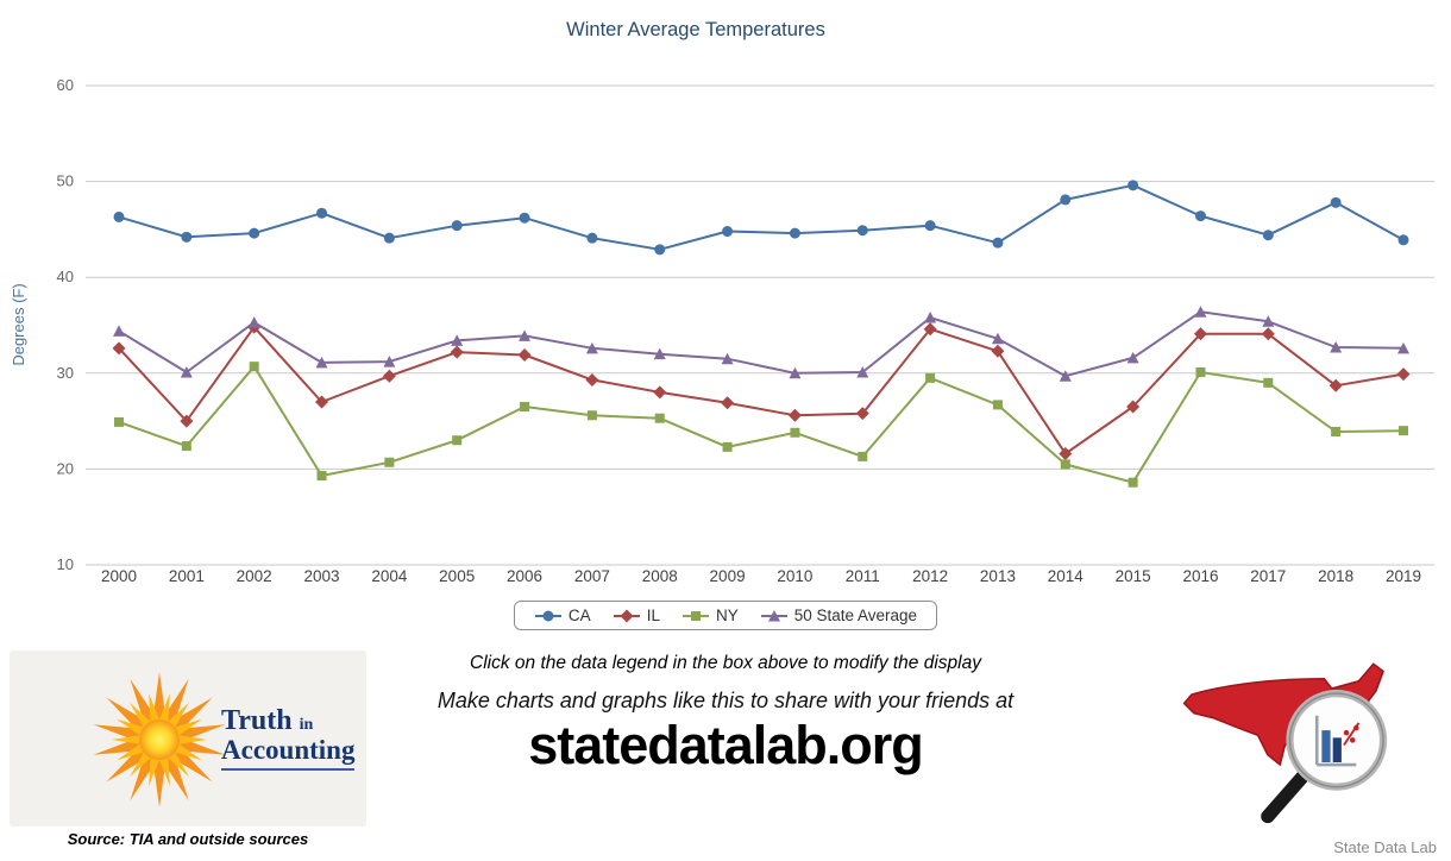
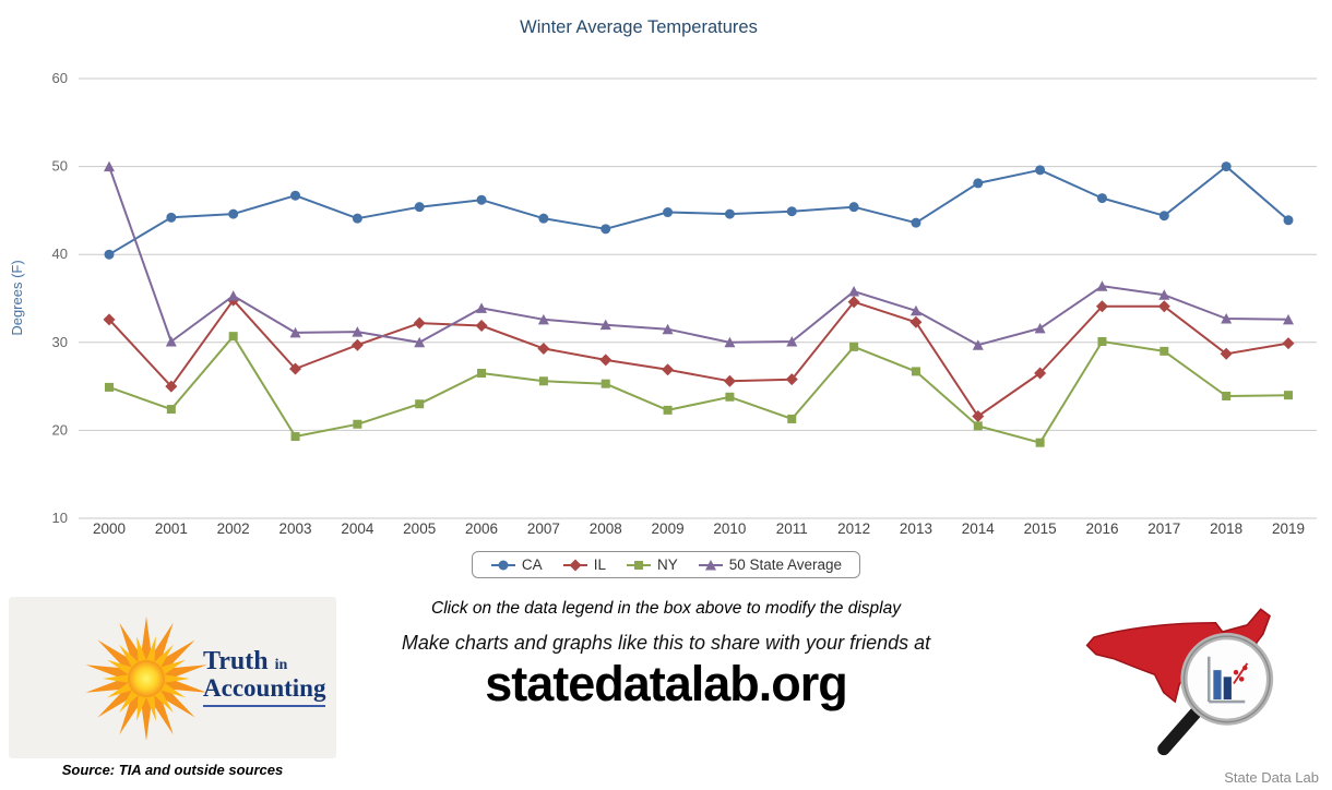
CA/2000: 46 -> 40
50 State Average/2000: 34 -> 50
50 State Average/2005: 33 -> 30
CA/2018: 48 -> 50
